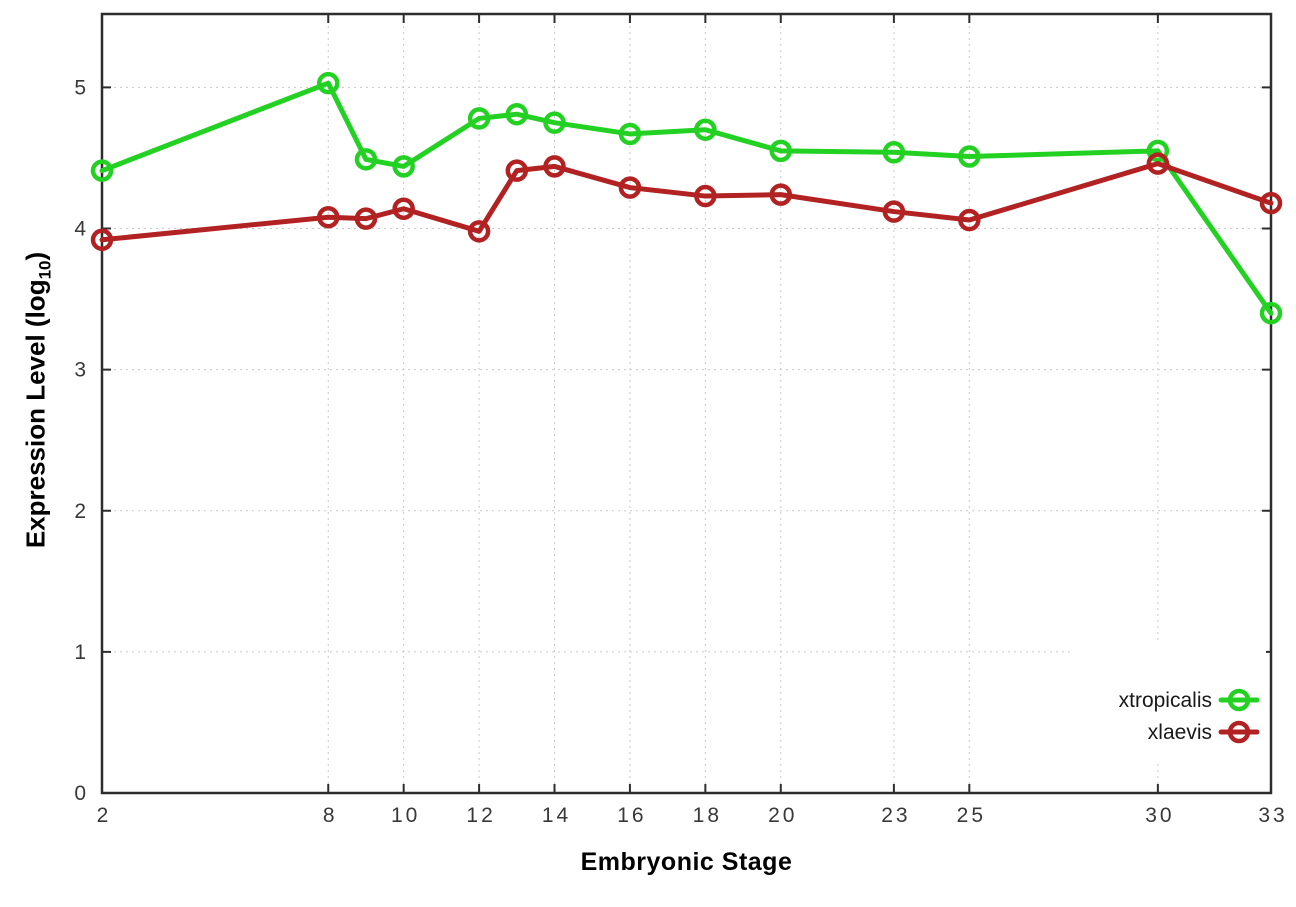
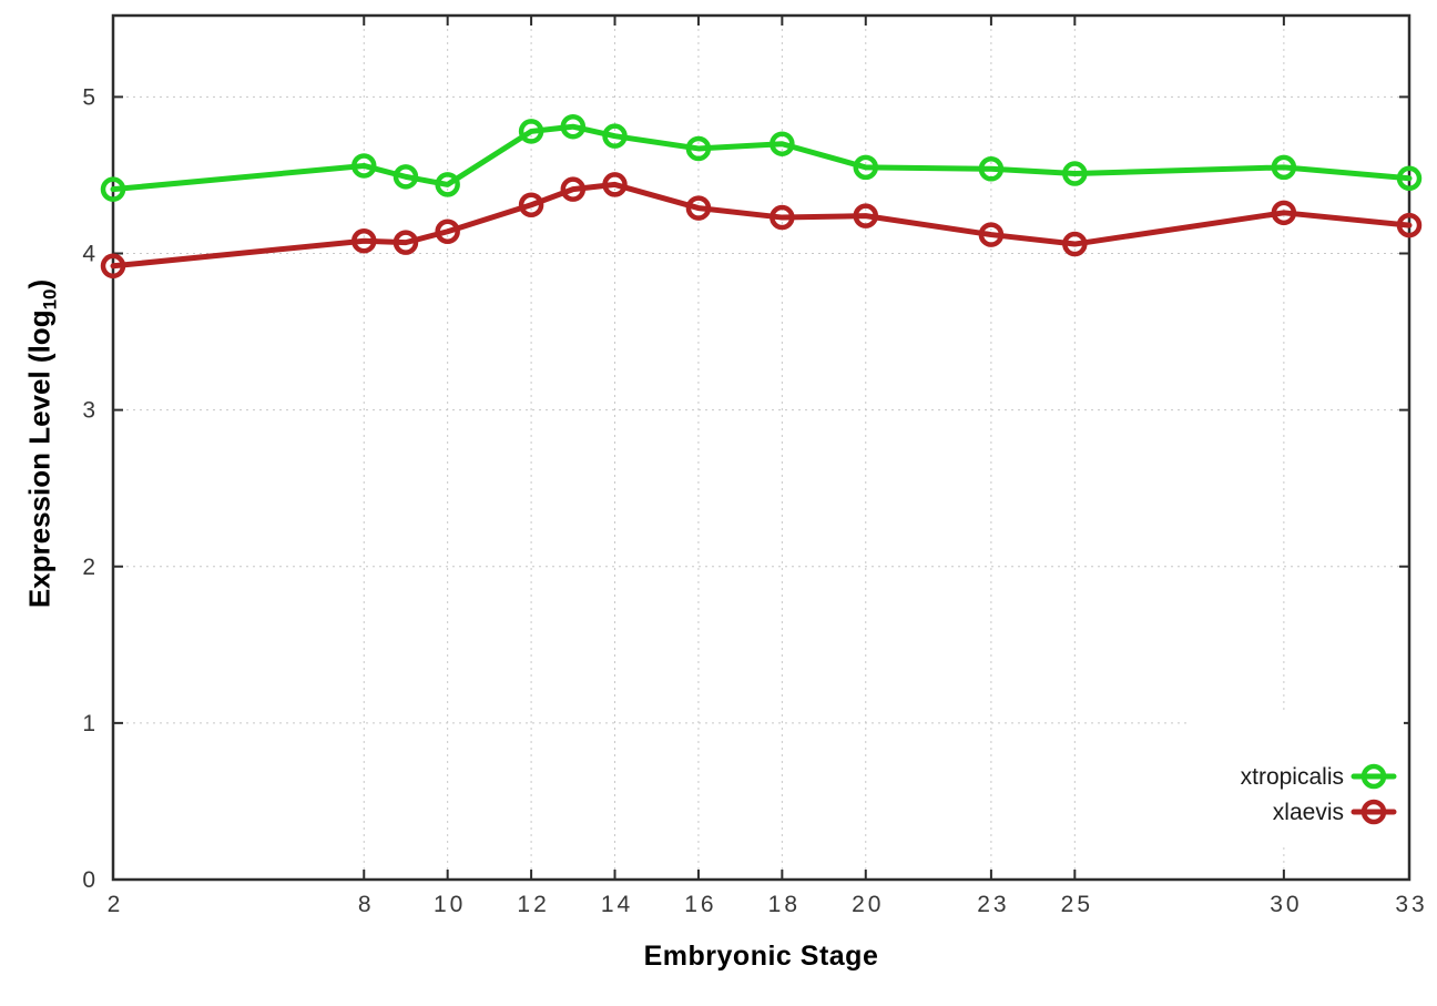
xtropicalis/8: 5.03 -> 4.56
xlaevis/12: 3.98 -> 4.31
xlaevis/30: 4.46 -> 4.26
xtropicalis/33: 3.40 -> 4.48
